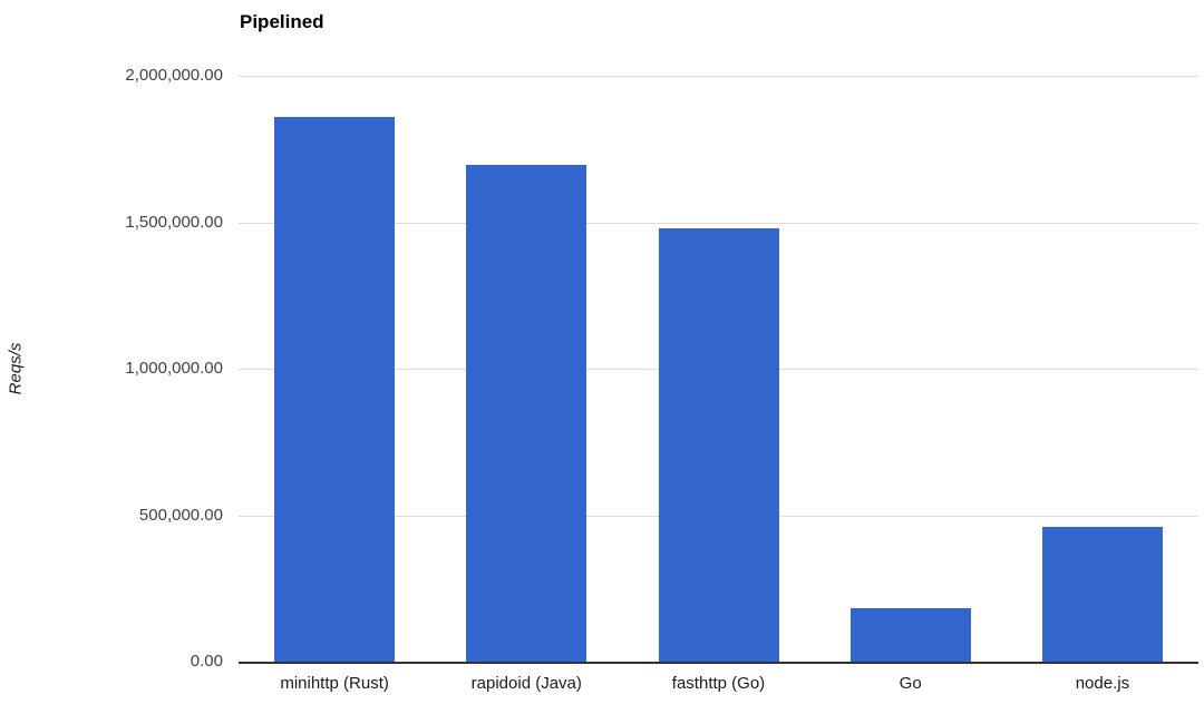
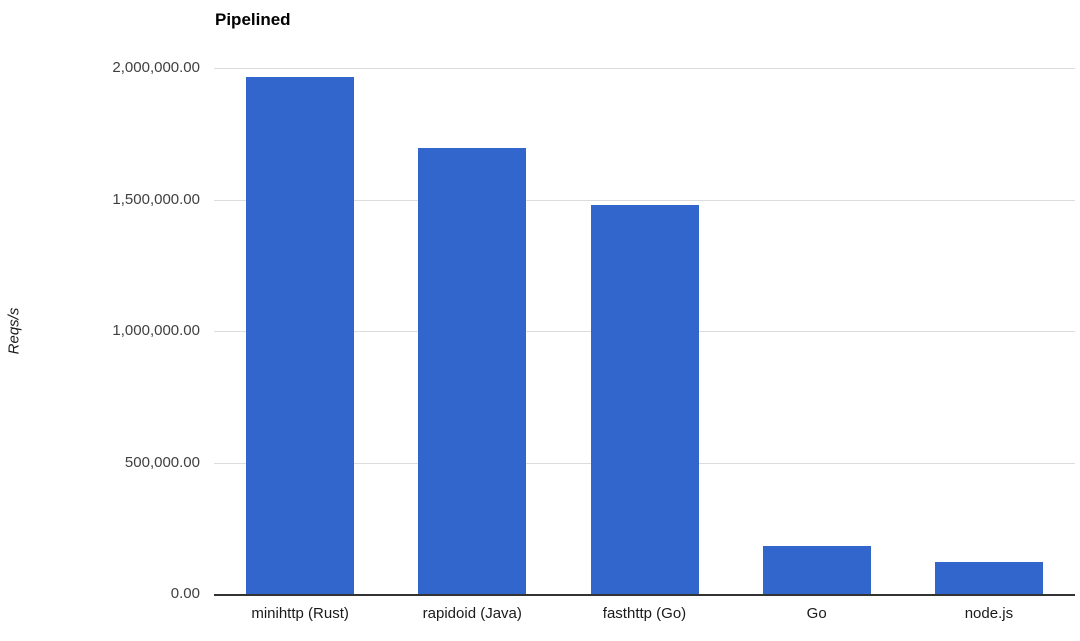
minihttp (Rust): 1860000 -> 1960000
node.js: 460000 -> 120000
